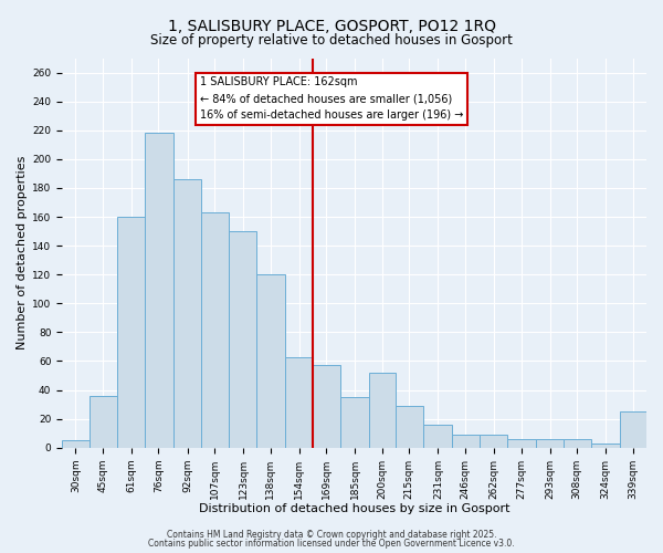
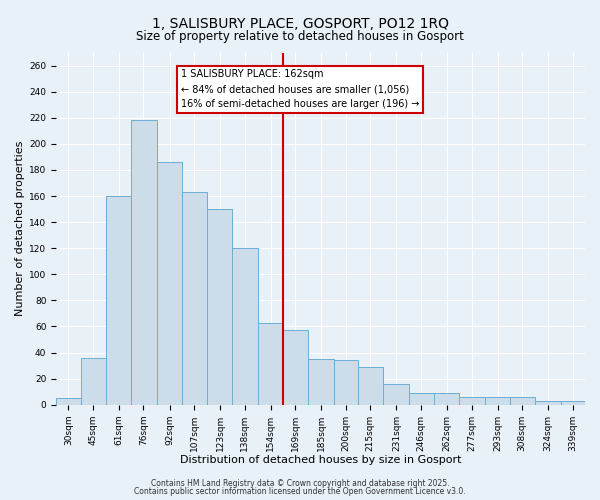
200sqm: 52 -> 34
339sqm: 25 -> 3
